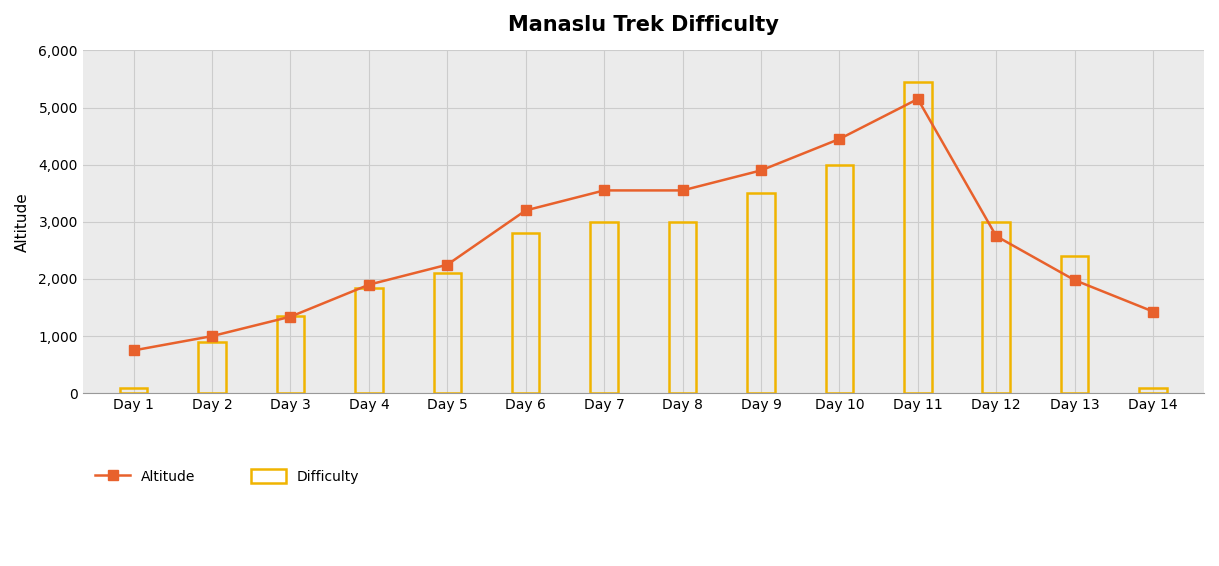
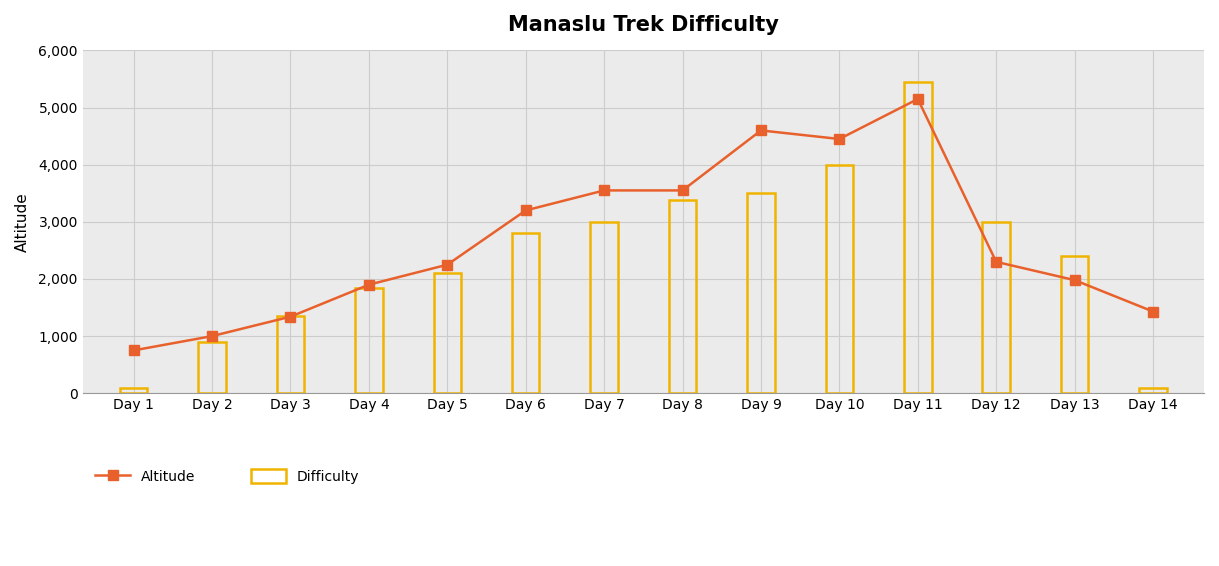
Difficulty/Day 8: 3,000 -> 3,380
Altitude/Day 9: 3,900 -> 4,600
Altitude/Day 12: 2,750 -> 2,300
